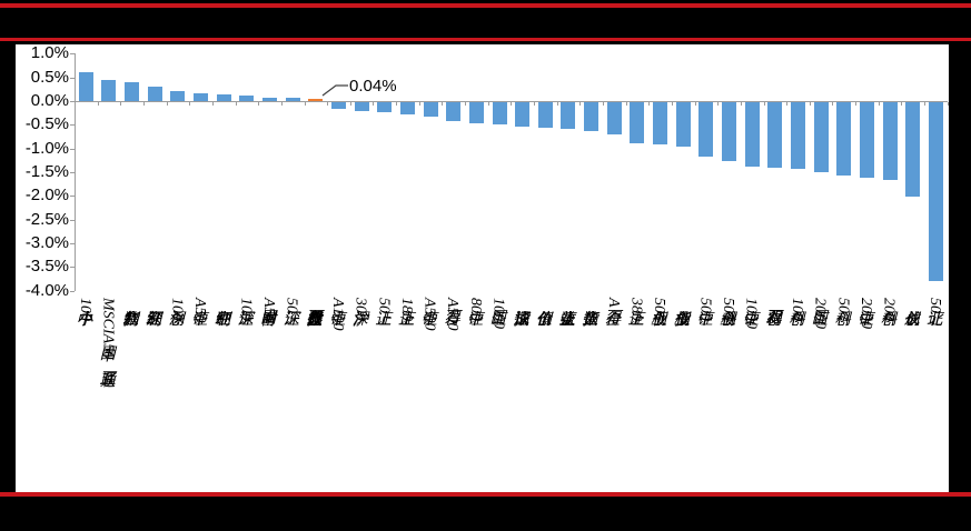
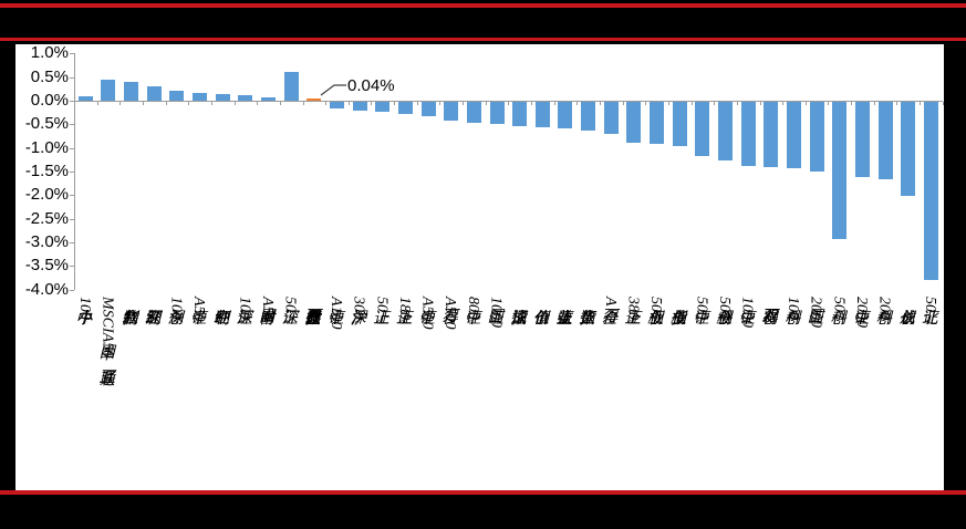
中小100: 0.6% -> 0.1%
深证50: 0.1% -> 0.6%
科创50: -1.5% -> -2.9%
